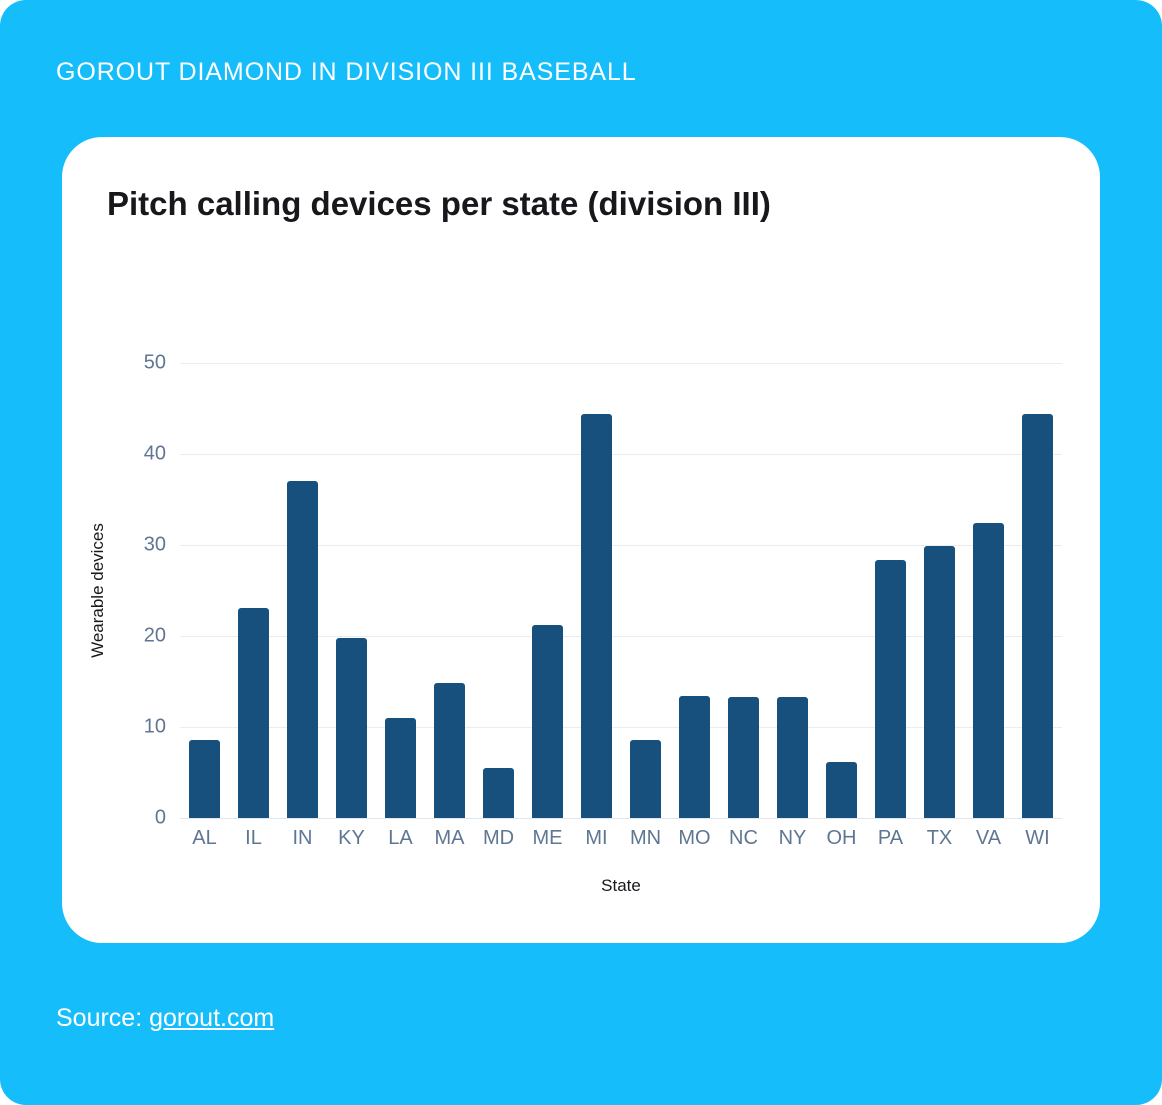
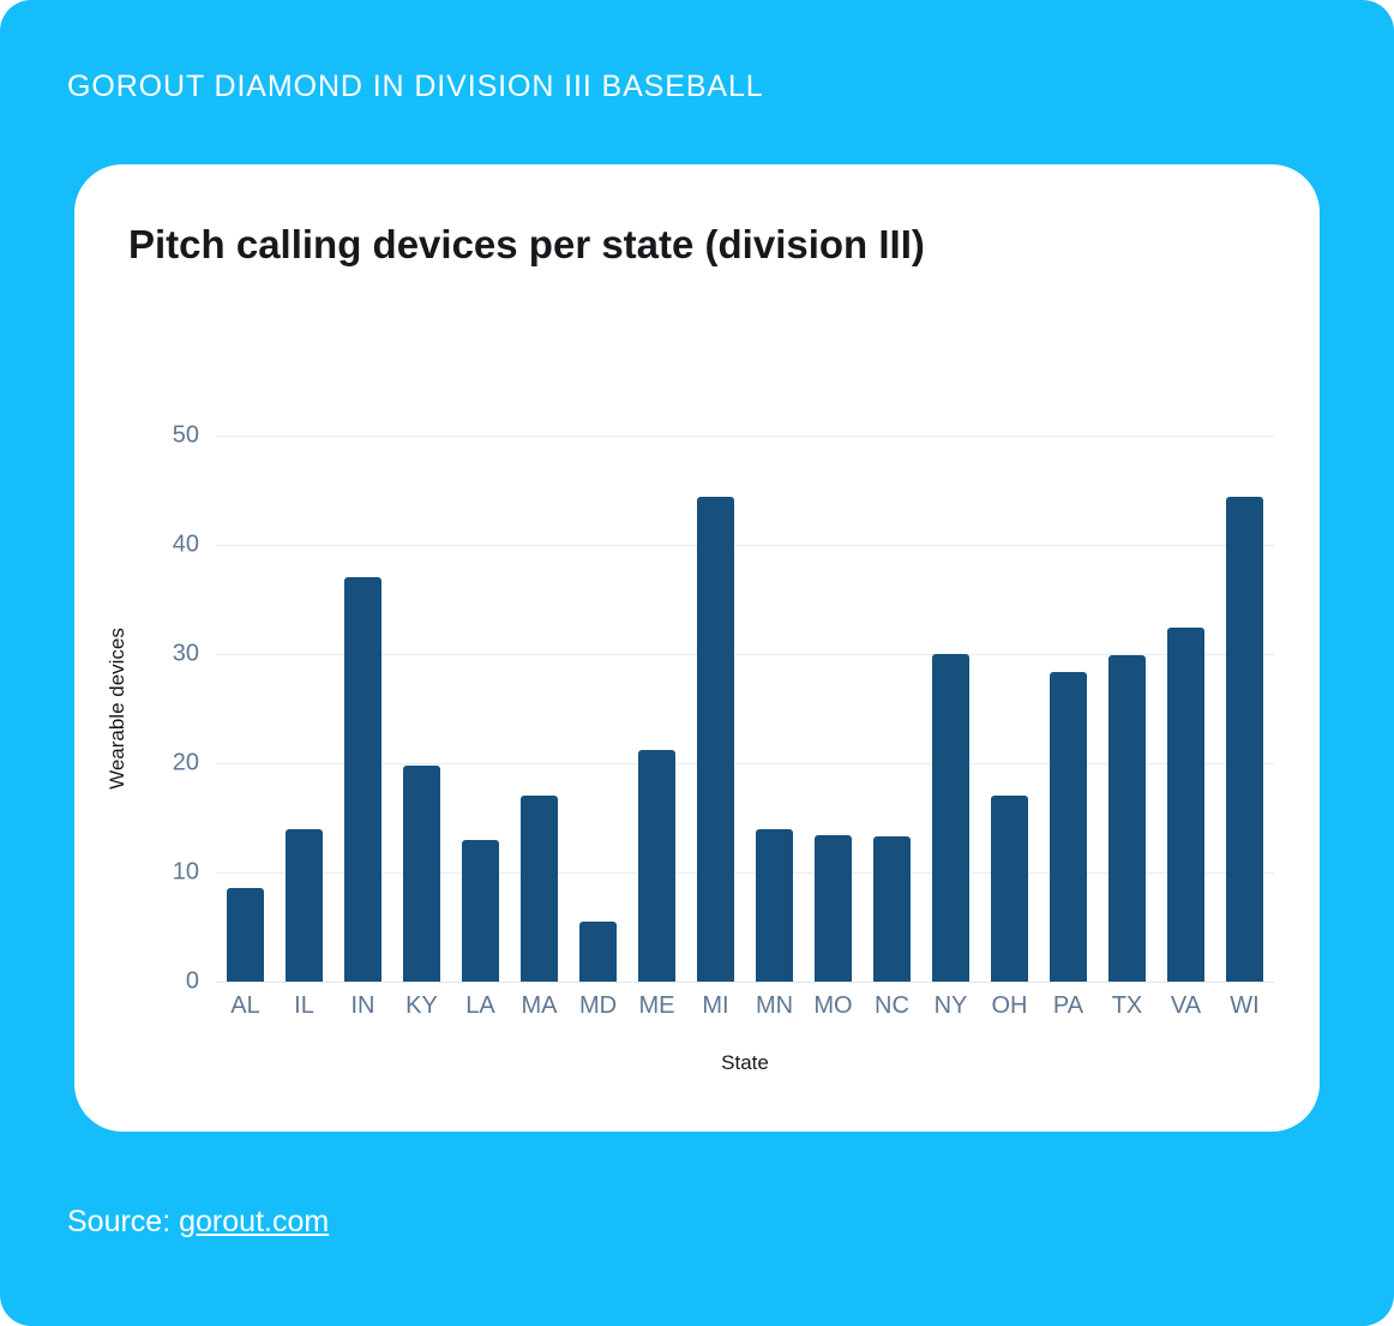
IL: 23 -> 14
LA: 11 -> 13
MA: 15 -> 17
MN: 9 -> 14
NY: 13 -> 30
OH: 6 -> 17
